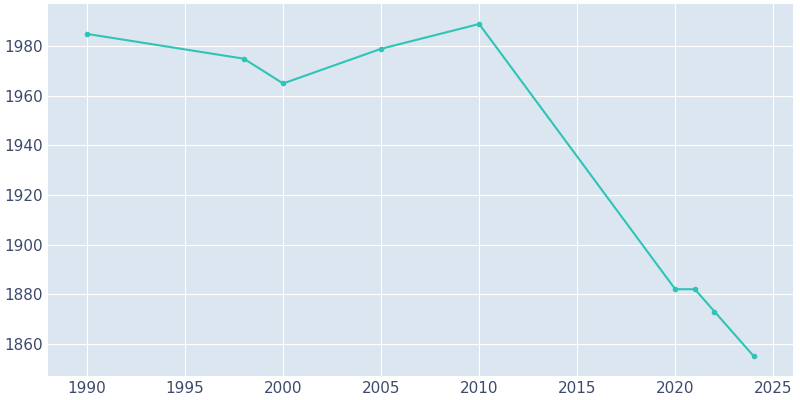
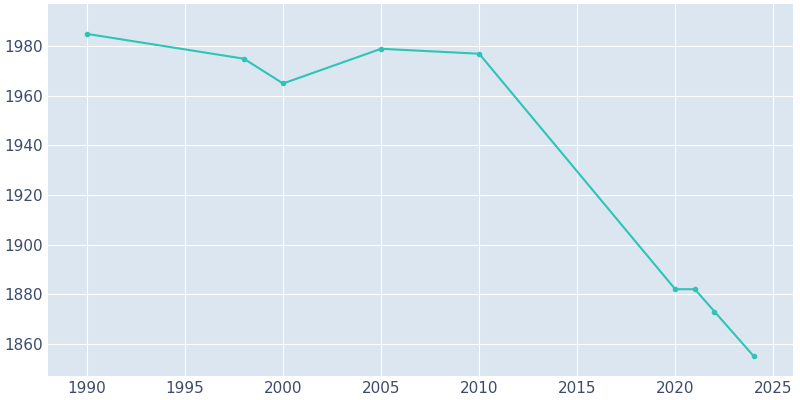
2010: 1989 -> 1977
